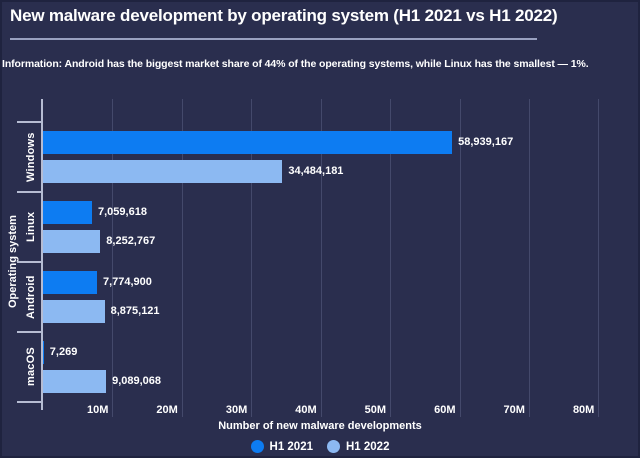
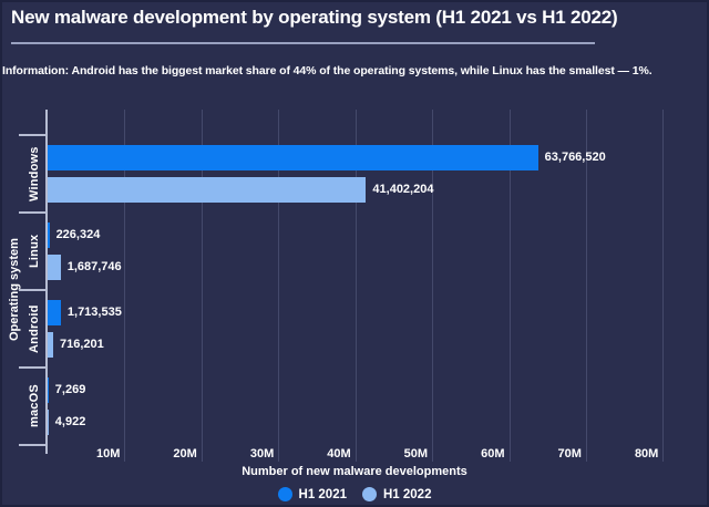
H1 2021/Windows: 58,939,167 -> 63,766,520
H1 2022/Windows: 34,484,181 -> 41,402,204
H1 2021/Linux: 7,059,618 -> 226,324
H1 2022/Linux: 8,252,767 -> 1,687,746
H1 2021/Android: 7,774,900 -> 1,713,535
H1 2022/Android: 8,875,121 -> 716,201
H1 2022/macOS: 9,089,068 -> 4,922
